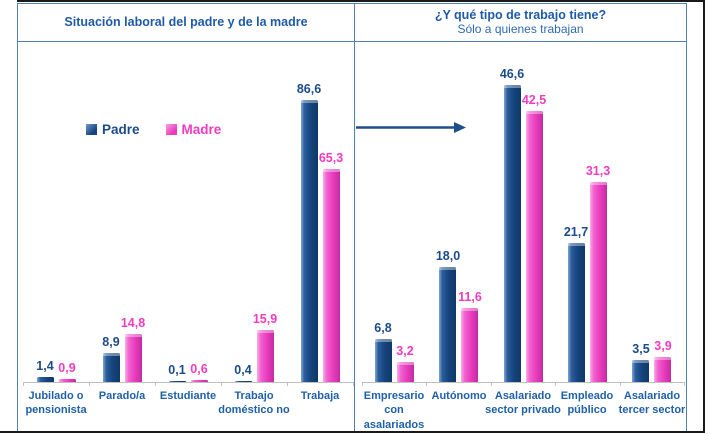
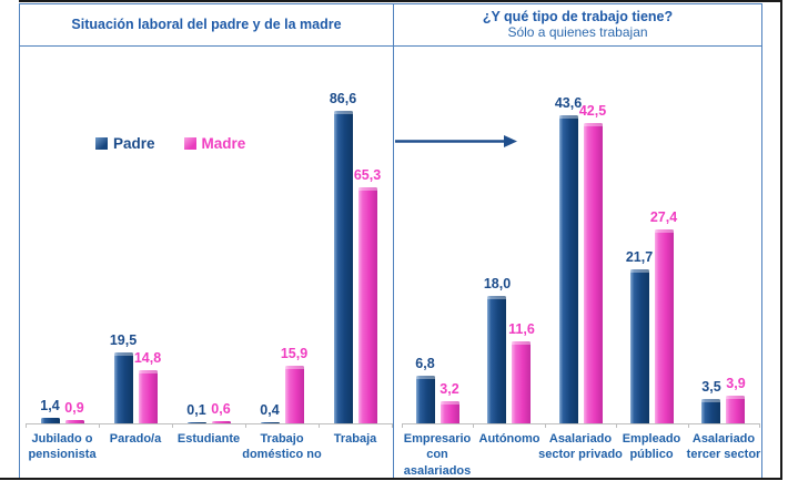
Situación laboral del padre y de la madre/Padre/Parado/a: 8,9 -> 19,5
¿Y qué tipo de trabajo tiene?/Padre/Asalariado sector privado: 46,6 -> 43,6
¿Y qué tipo de trabajo tiene?/Madre/Empleado público: 31,3 -> 27,4
